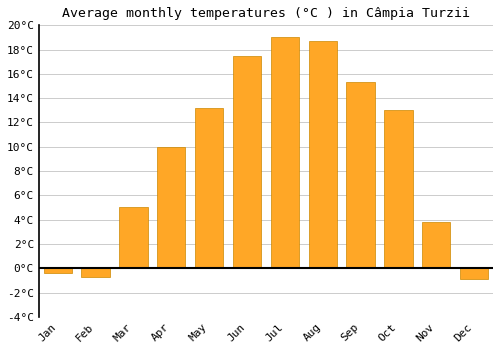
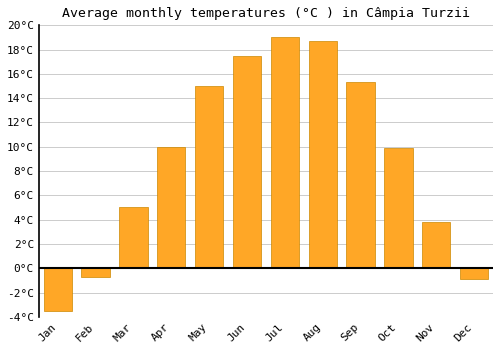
Jan: -0.4°C -> -3.5°C
May: 13.2°C -> 15.0°C
Oct: 13.0°C -> 9.9°C
